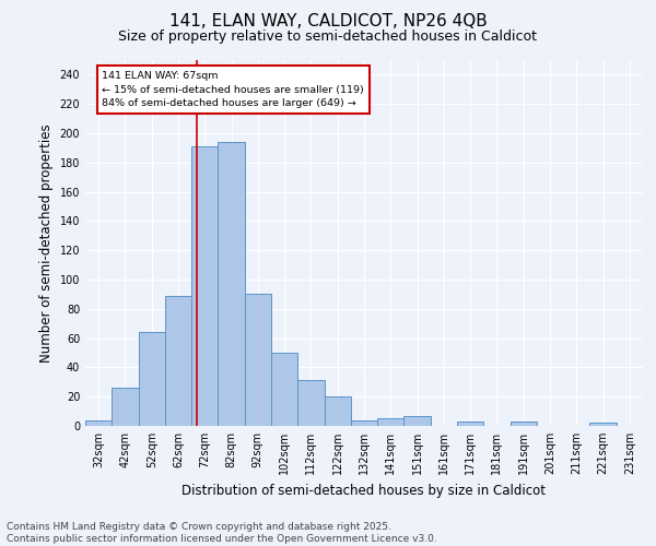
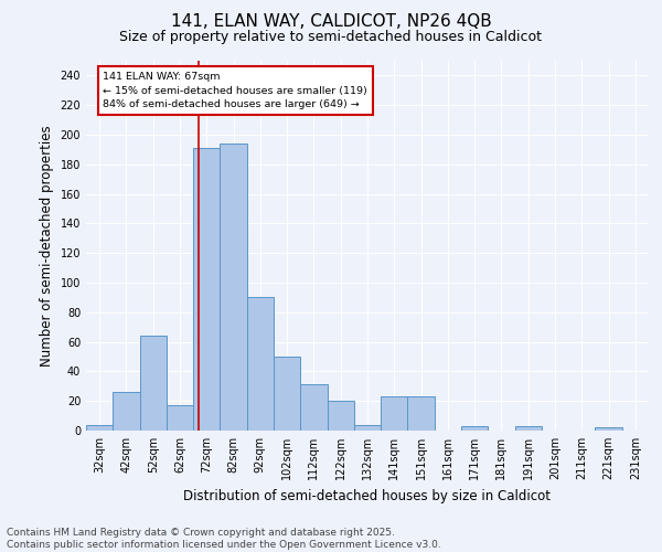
62sqm: 89 -> 17
141sqm: 5 -> 23
151sqm: 7 -> 23
